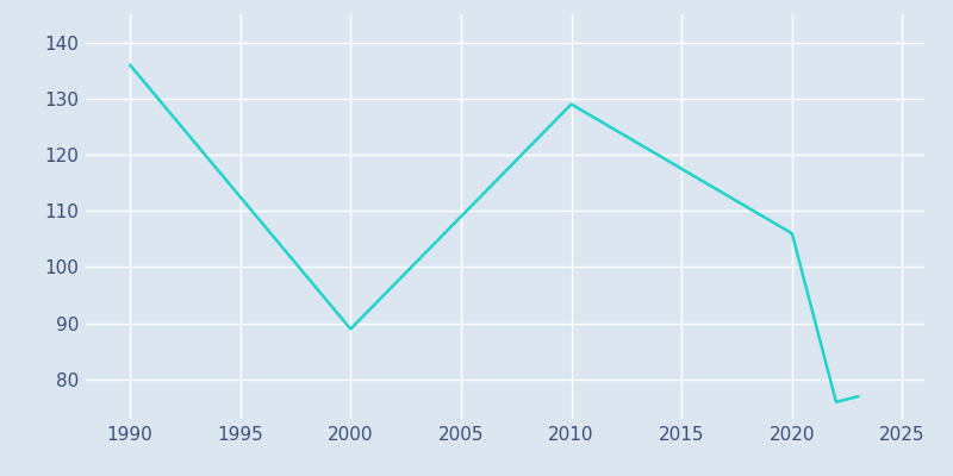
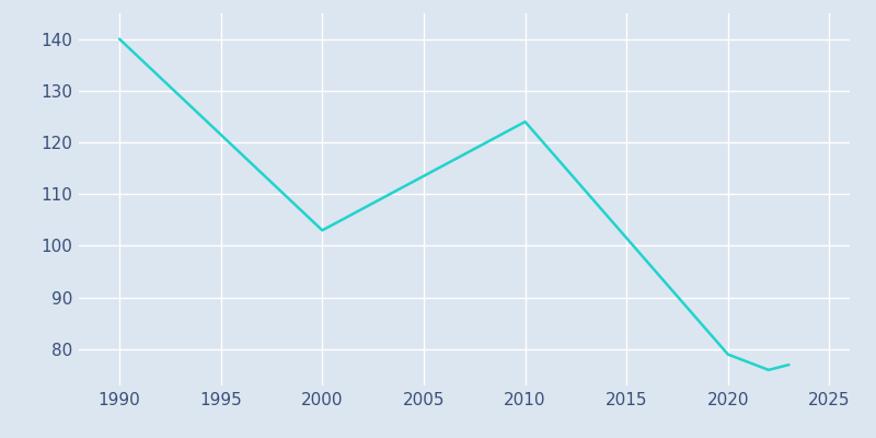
1990: 136 -> 140
2000: 89 -> 103
2010: 129 -> 124
2020: 106 -> 79
